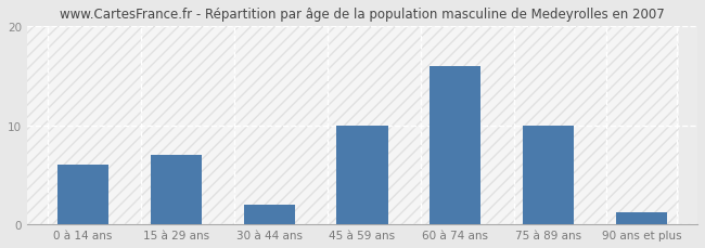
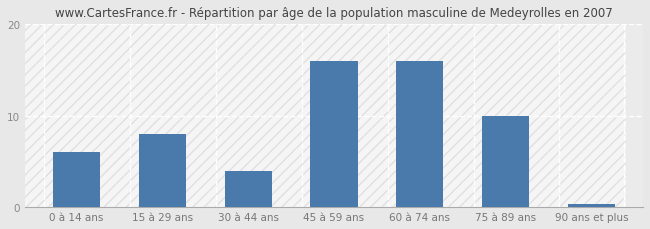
15 à 29 ans: 7.0 -> 8.0
30 à 44 ans: 2.0 -> 4.0
45 à 59 ans: 10.0 -> 16.0
90 ans et plus: 1.2 -> 0.3
